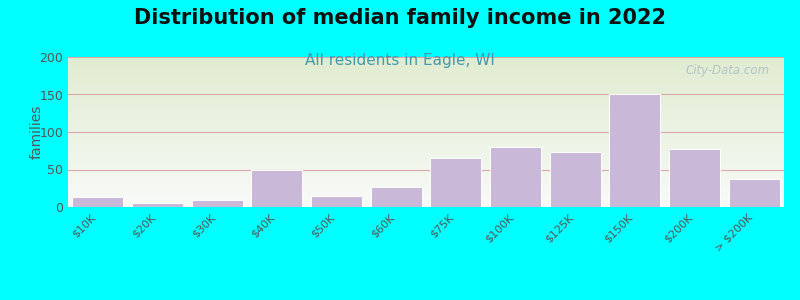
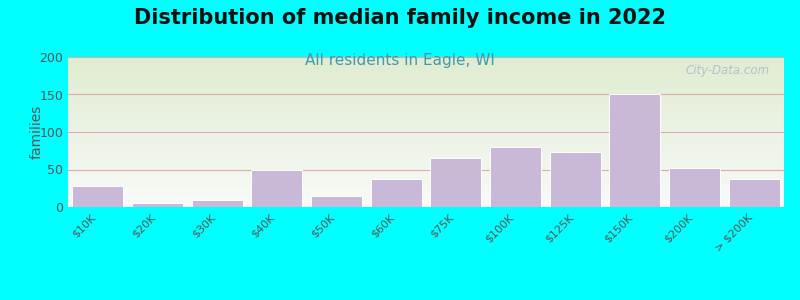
$10K: 13 -> 28
$60K: 27 -> 38
$200K: 77 -> 52
